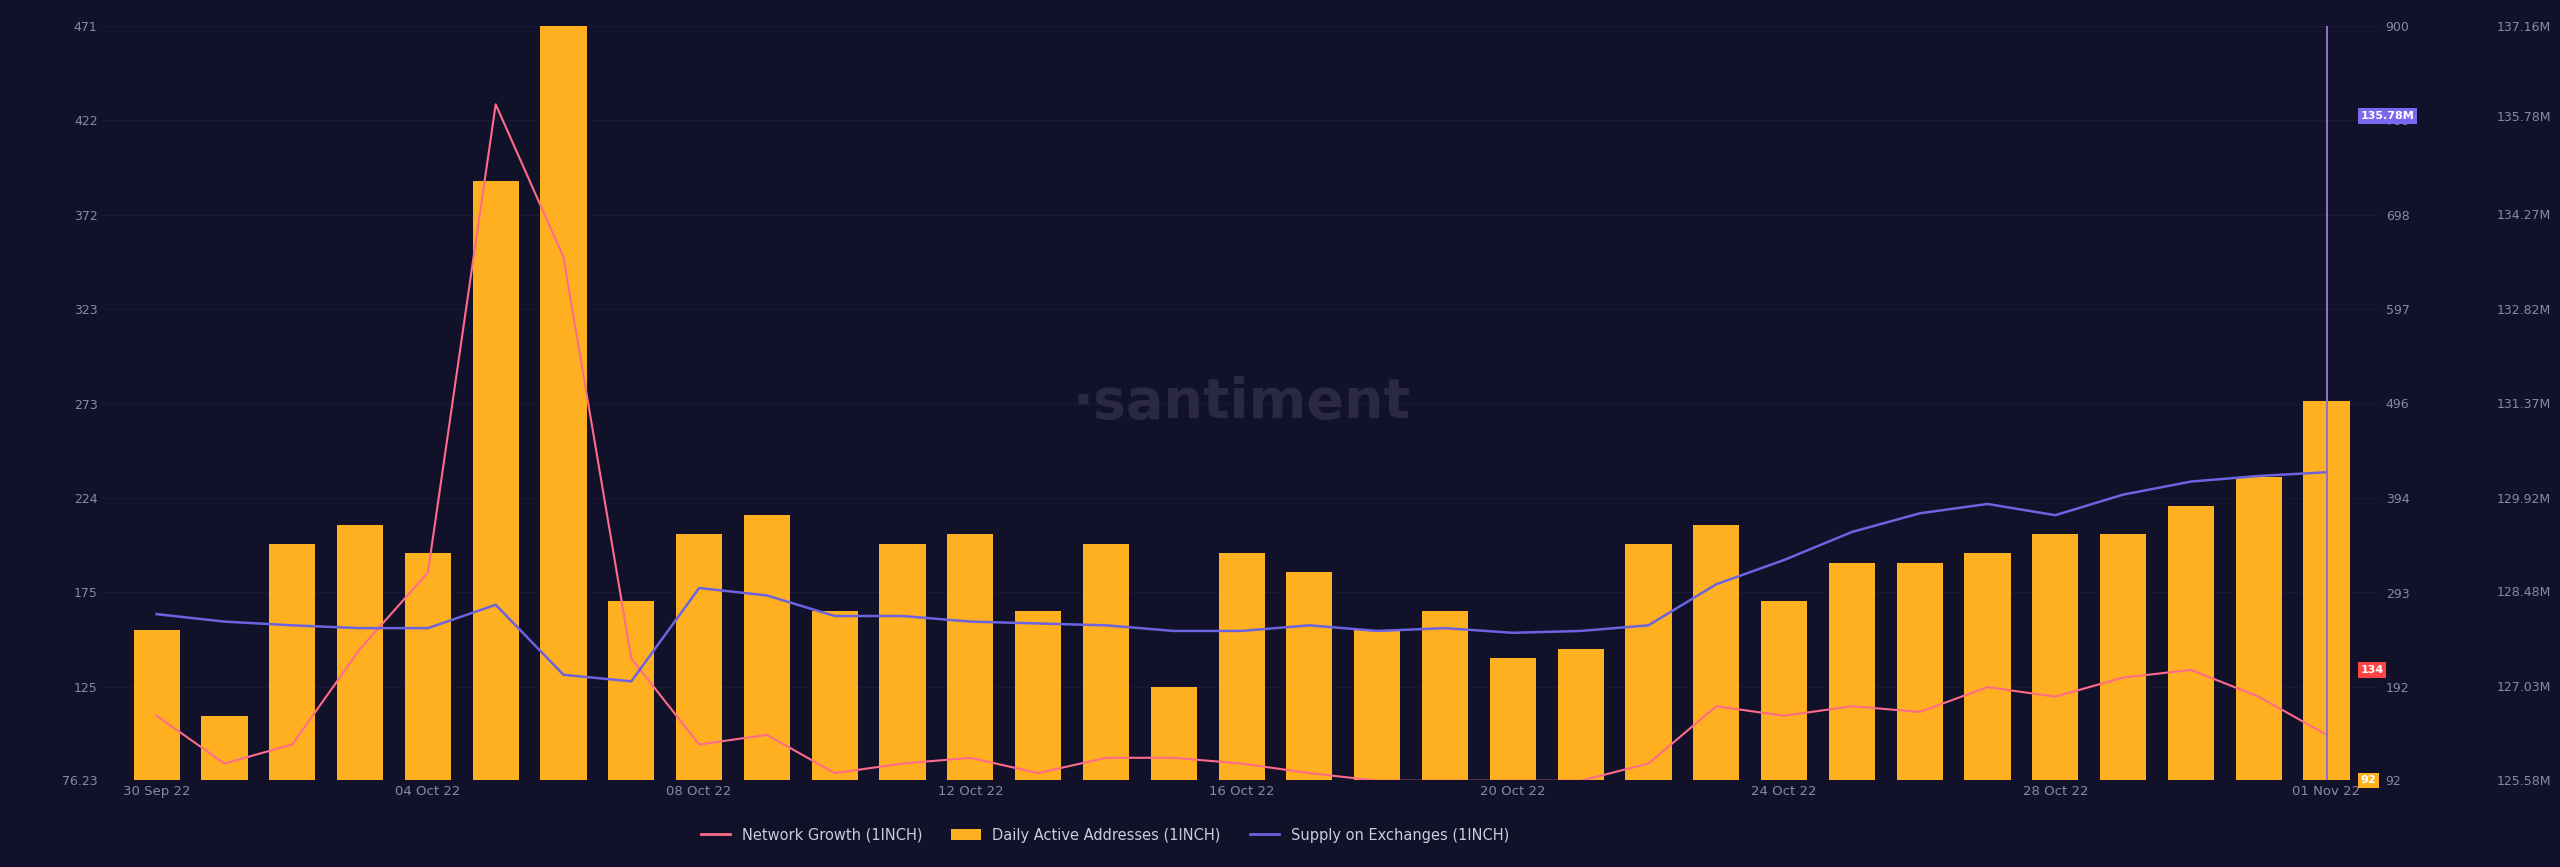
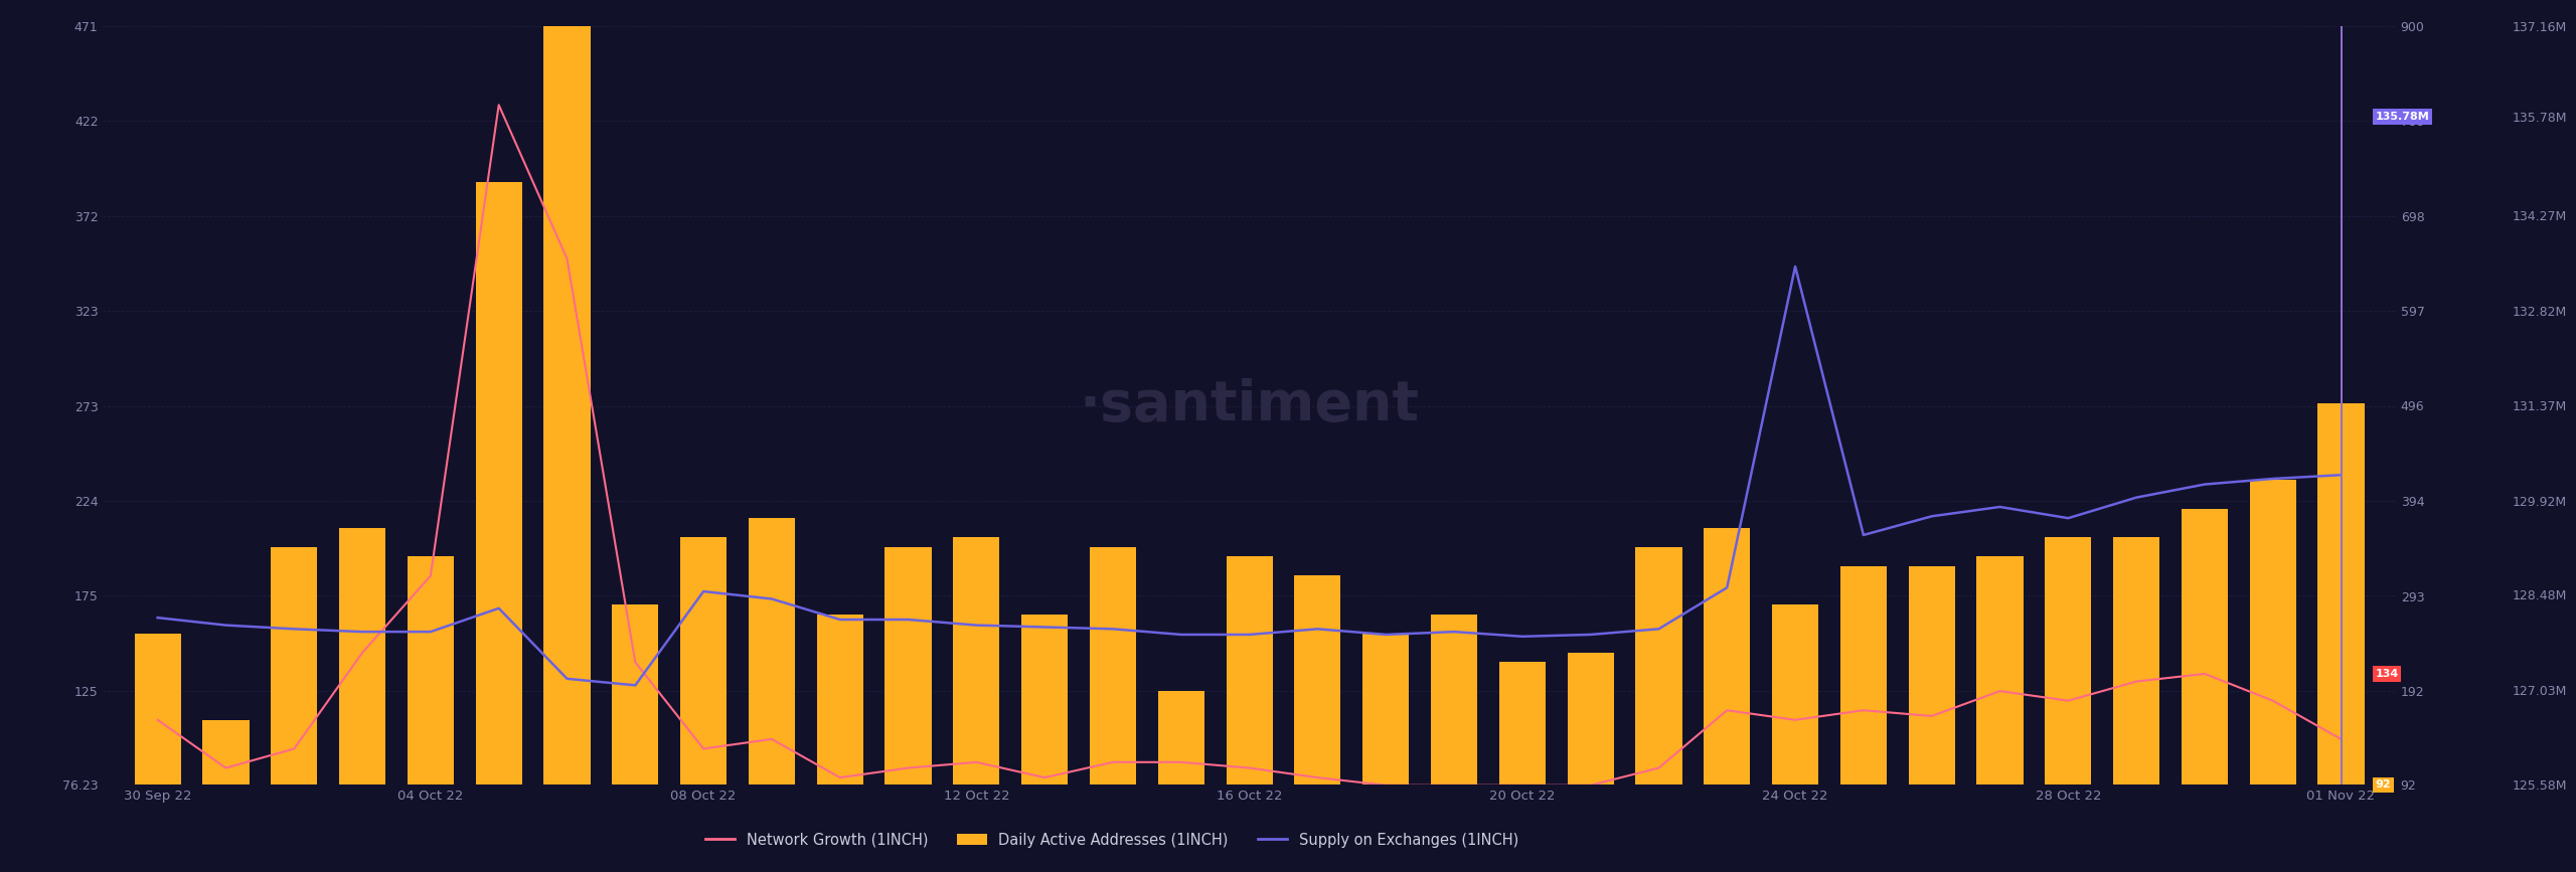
Supply on Exchanges (1INCH)/24 Oct 22: 328 -> 644
